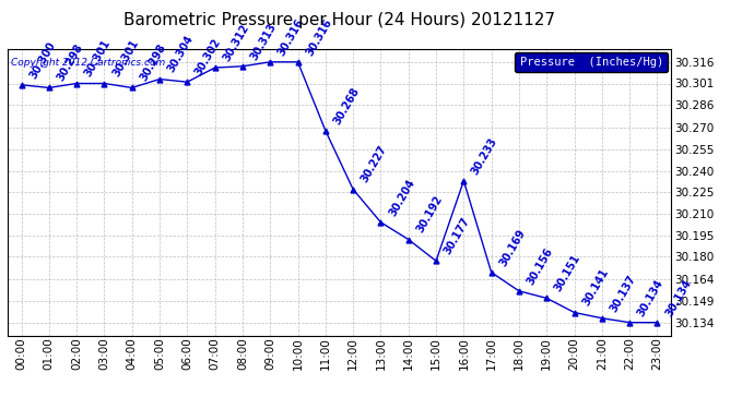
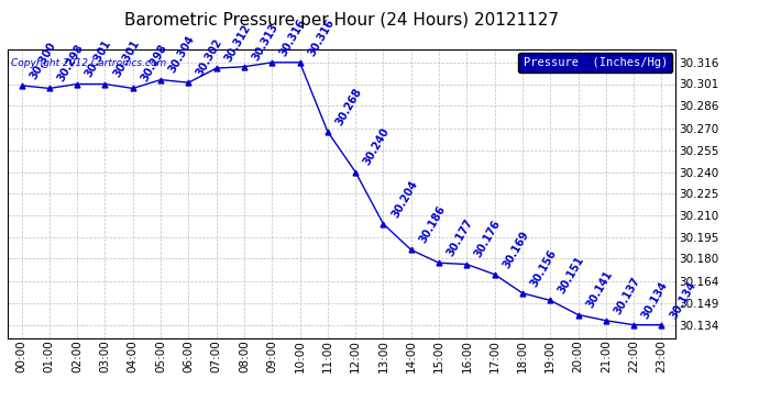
12:00: 30.227 -> 30.240
14:00: 30.192 -> 30.186
16:00: 30.233 -> 30.176
